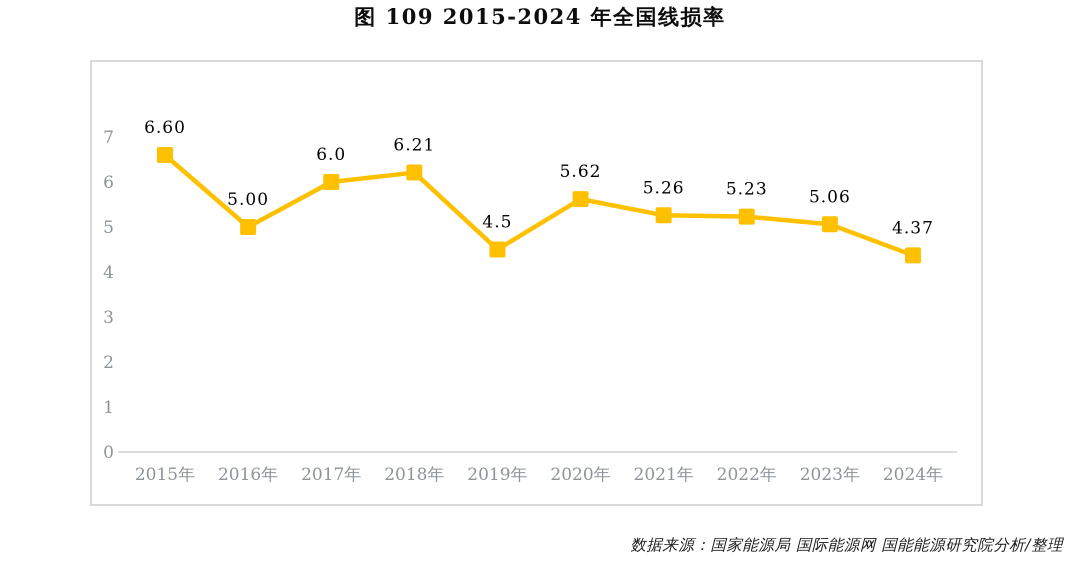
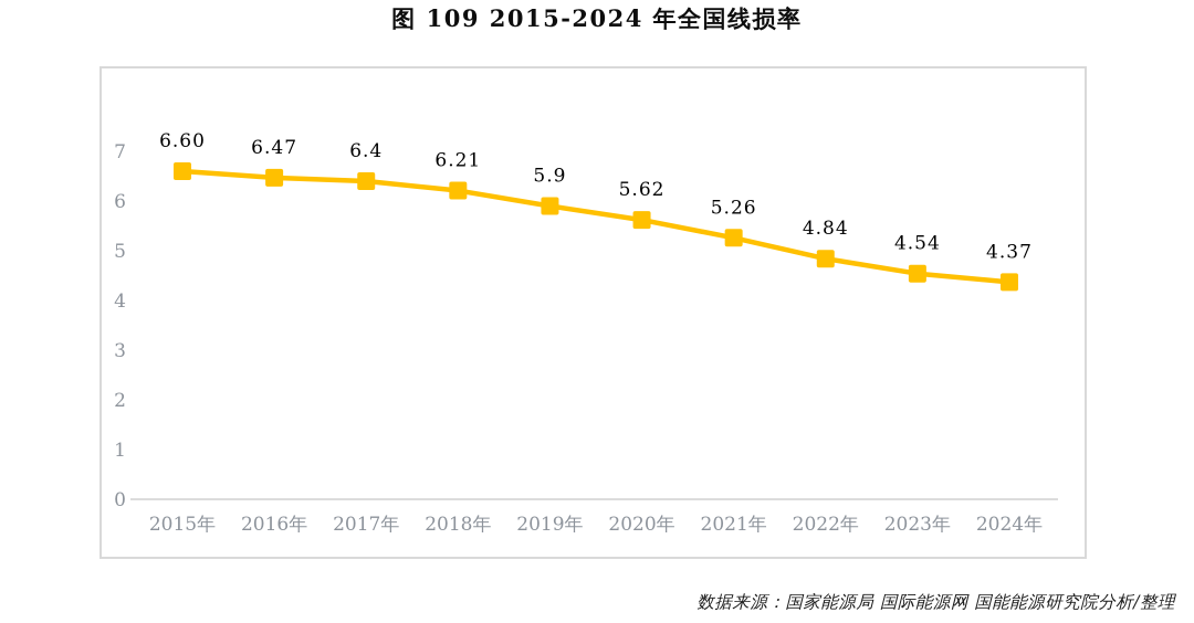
2016年: 5.00 -> 6.47
2017年: 6.0 -> 6.4
2019年: 4.5 -> 5.9
2022年: 5.23 -> 4.84
2023年: 5.06 -> 4.54
